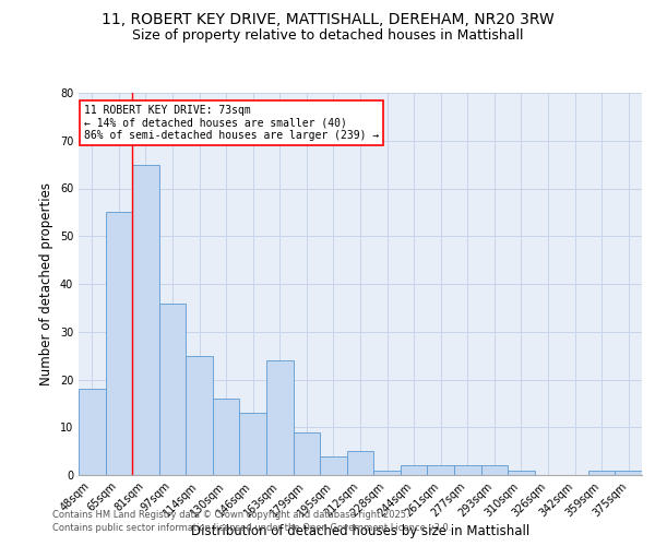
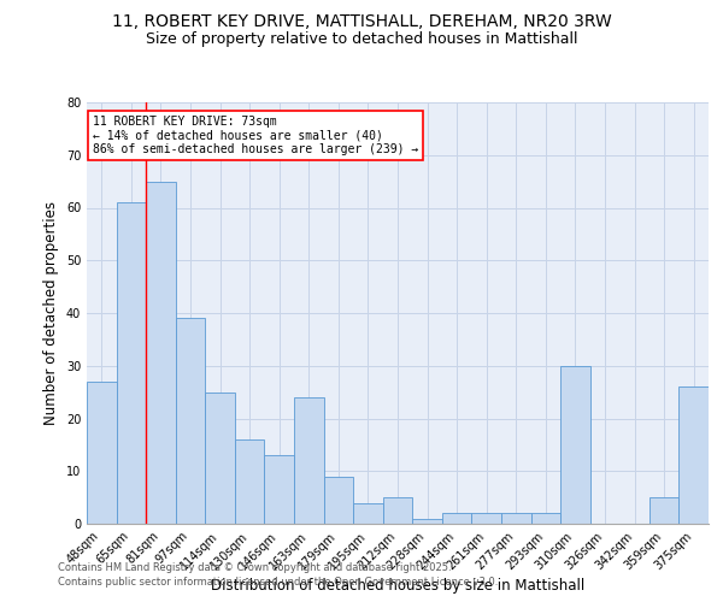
48sqm: 18 -> 27
65sqm: 55 -> 61
97sqm: 36 -> 39
310sqm: 1 -> 30
359sqm: 1 -> 5
375sqm: 1 -> 26
